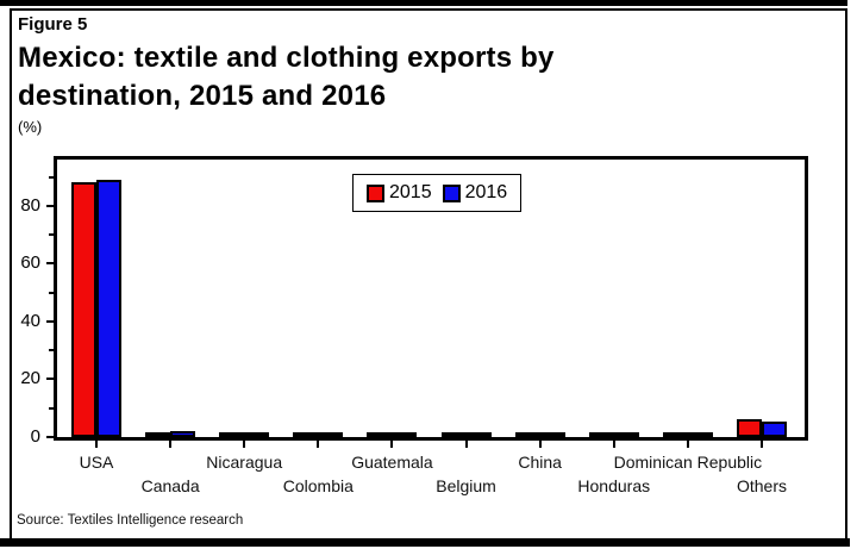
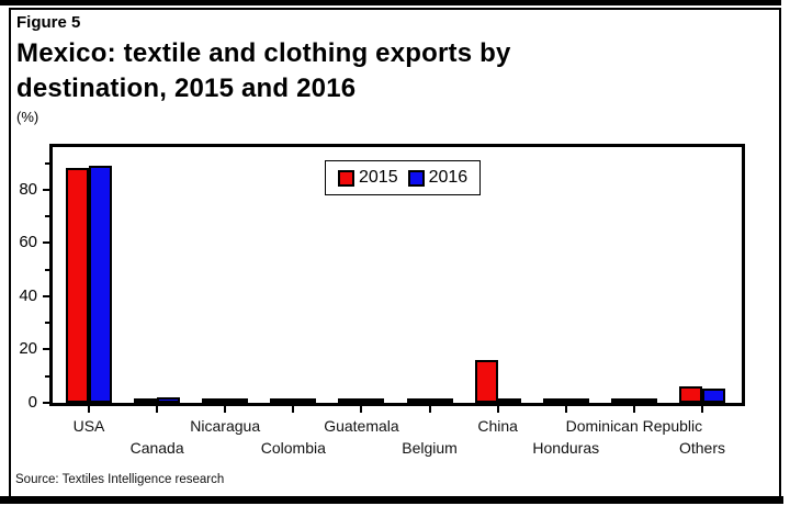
2015/China: 1 -> 16
